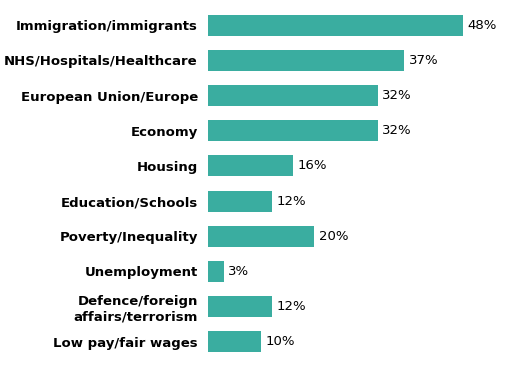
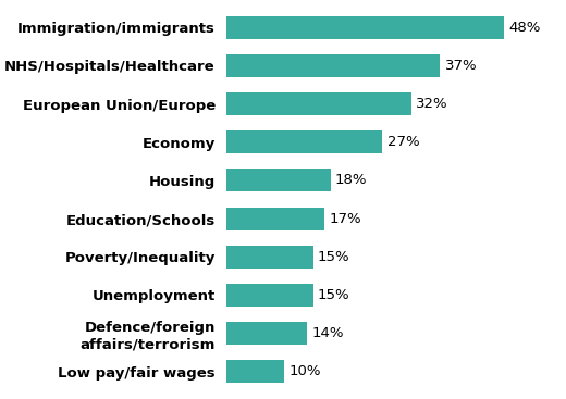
Economy: 32% -> 27%
Housing: 16% -> 18%
Education/Schools: 12% -> 17%
Poverty/Inequality: 20% -> 15%
Unemployment: 3% -> 15%
Defence/foreign affairs/terrorism: 12% -> 14%
